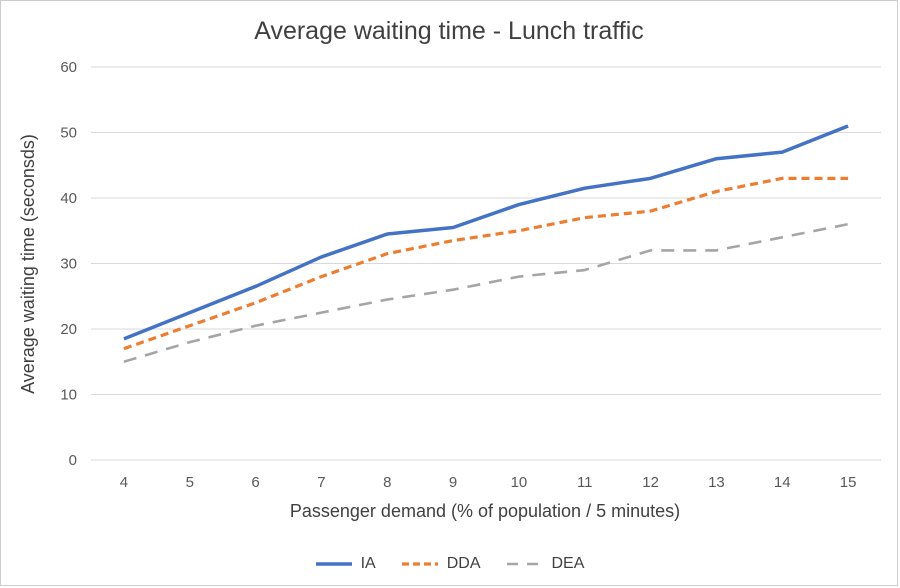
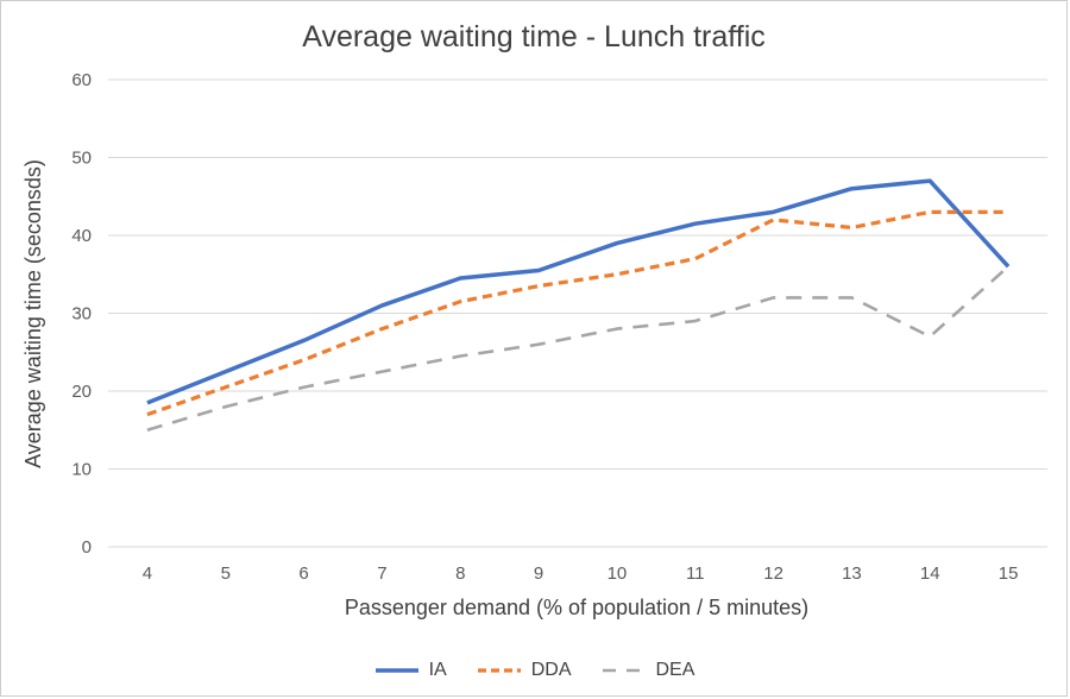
DDA/12: 38 -> 42
DEA/14: 34 -> 27
IA/15: 51 -> 36
